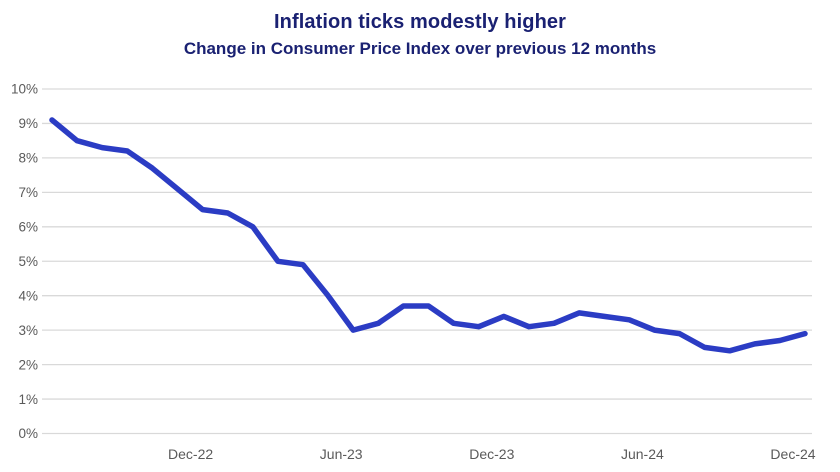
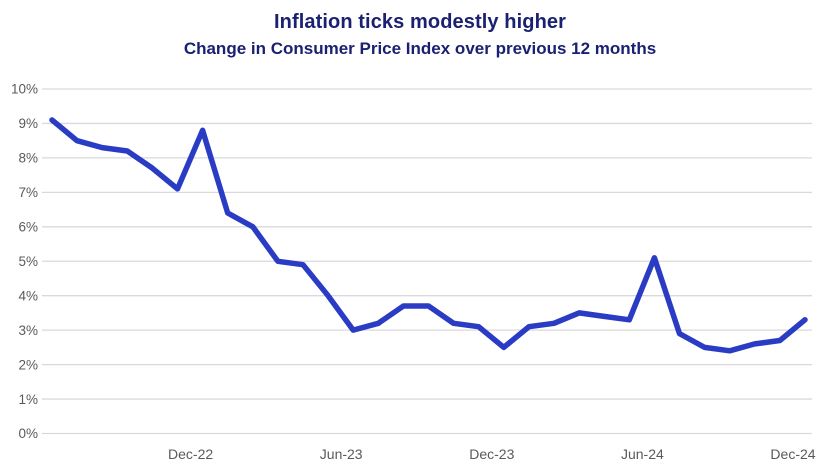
Dec-22: 6.5% -> 8.8%
Dec-23: 3.4% -> 2.5%
Jun-24: 3.0% -> 5.1%
Dec-24: 2.9% -> 3.3%
